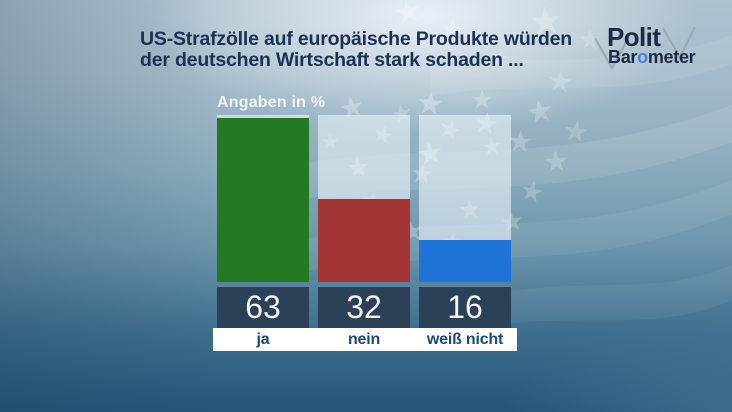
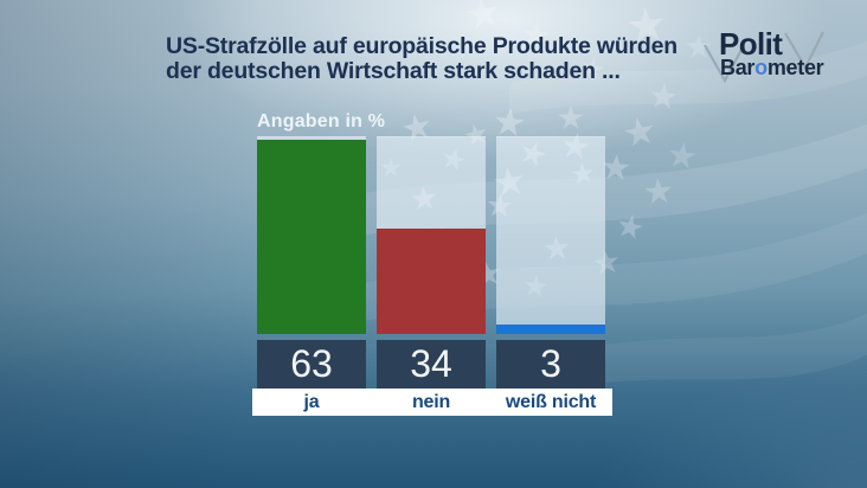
nein: 32 -> 34
weiß nicht: 16 -> 3
